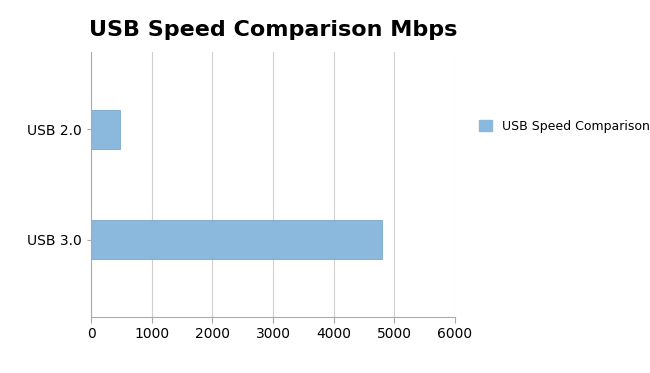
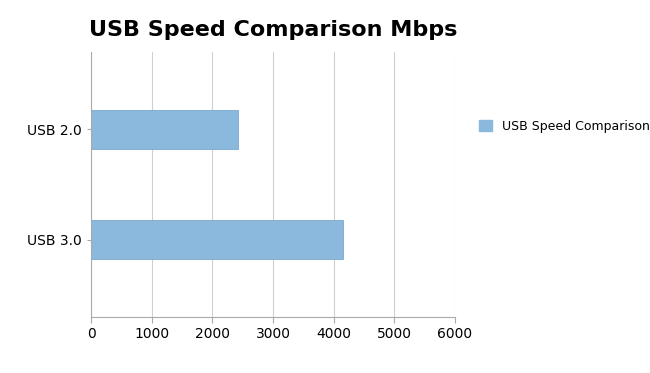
USB 2.0: 480 -> 2420
USB 3.0: 4800 -> 4160
